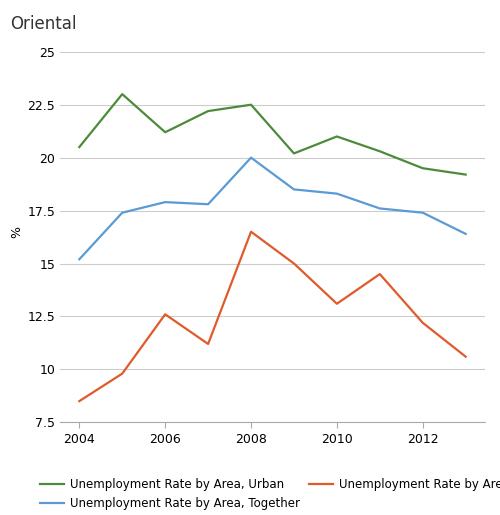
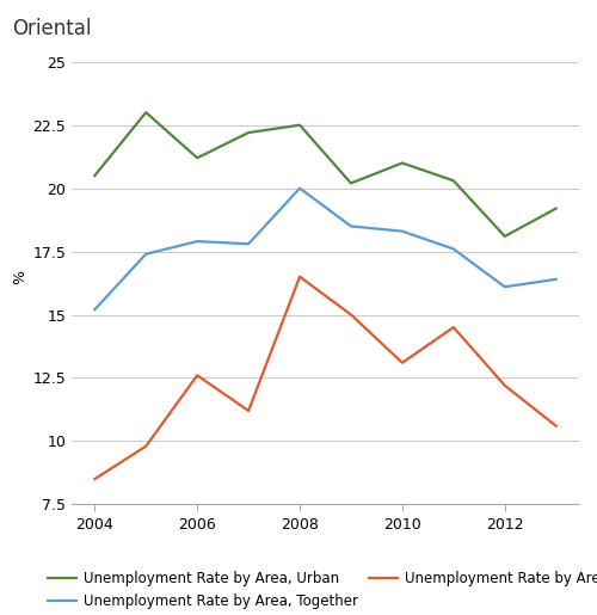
Unemployment Rate by Area, Urban/2012: 19.5 -> 18.1
Unemployment Rate by Area, Together/2012: 17.4 -> 16.1
